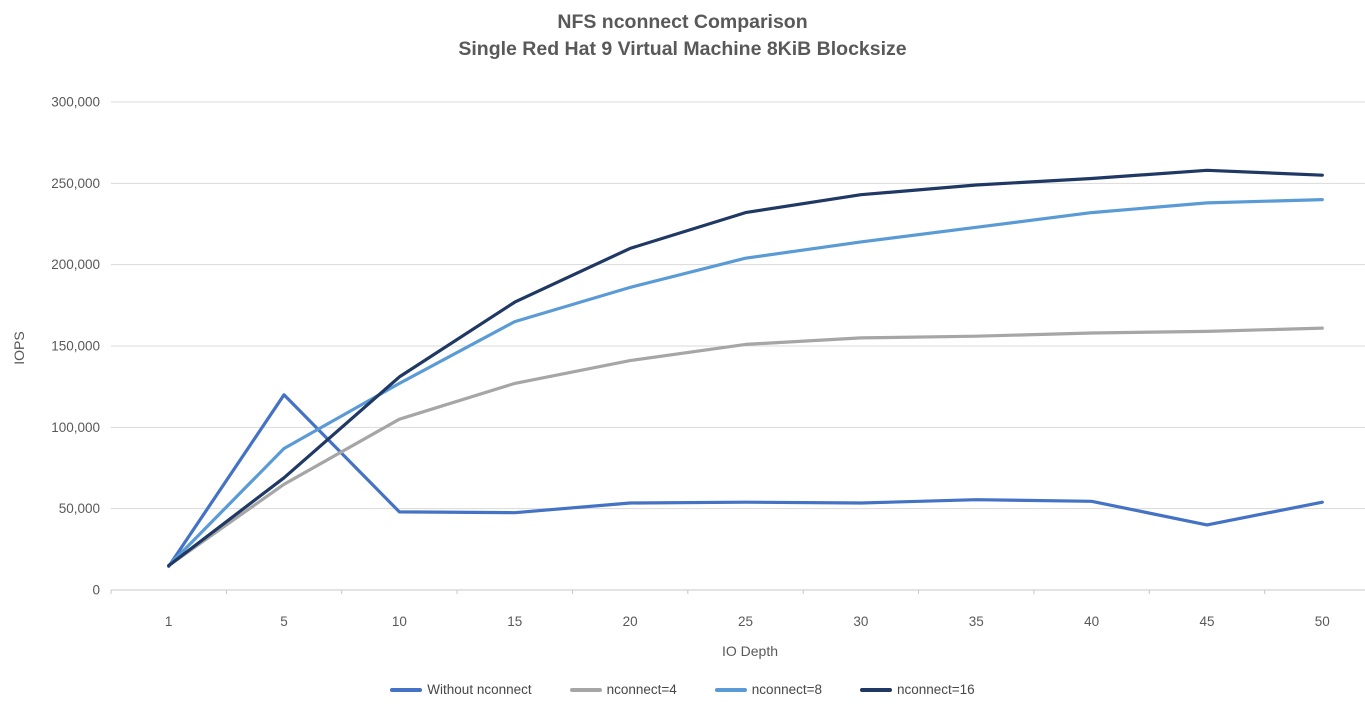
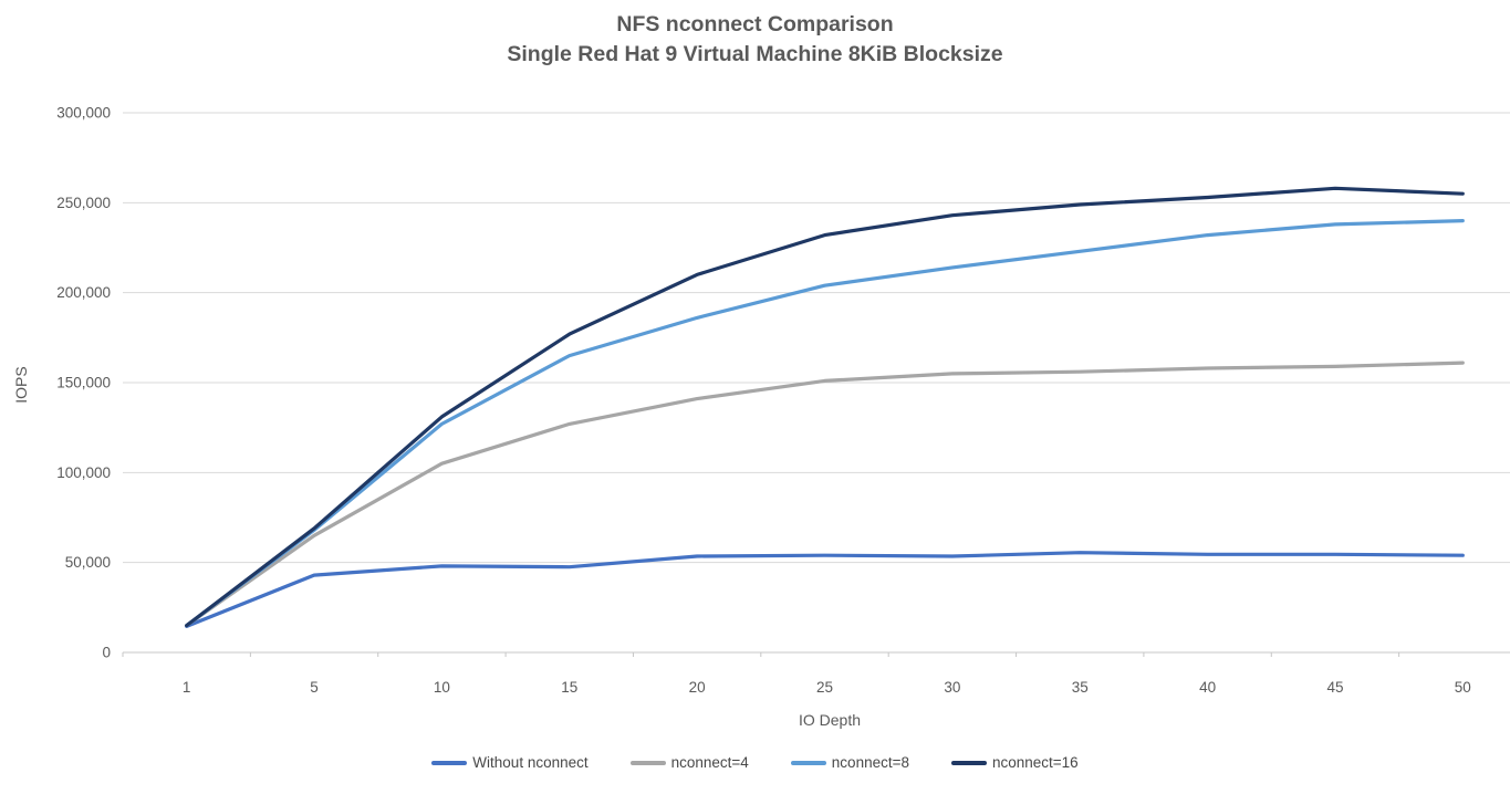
Without nconnect/5: 120000 -> 43000
nconnect=8/5: 87000 -> 68000
Without nconnect/45: 40000 -> 54000
